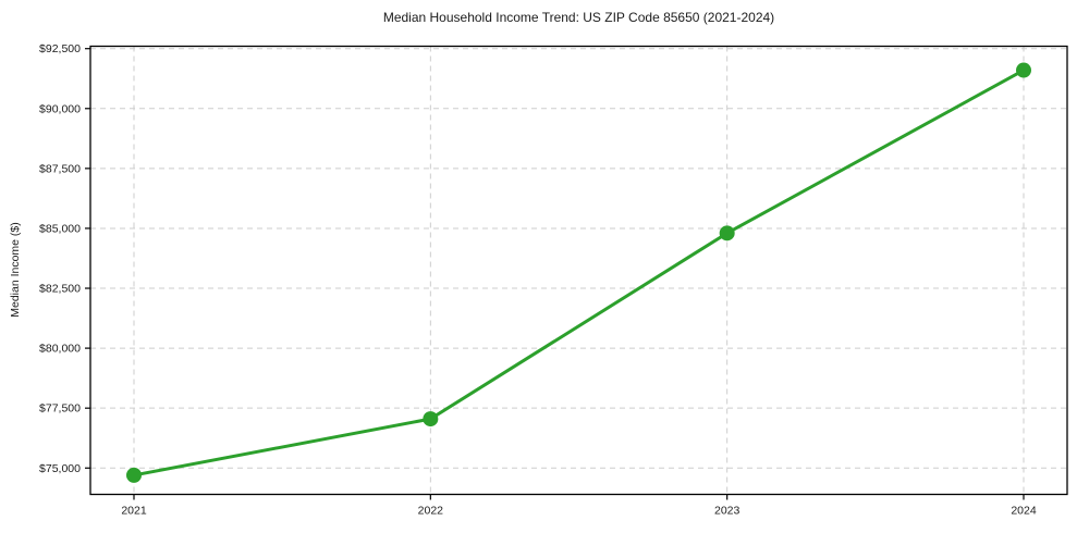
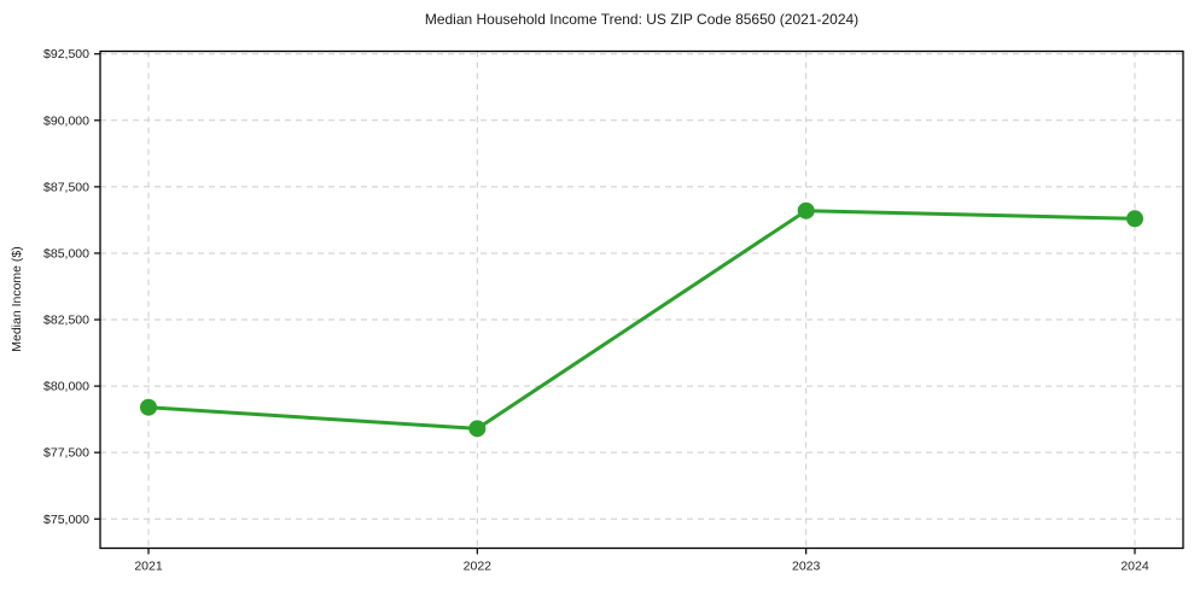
2021: $74700 -> $79200
2022: $77000 -> $78400
2023: $84800 -> $86600
2024: $91600 -> $86300
